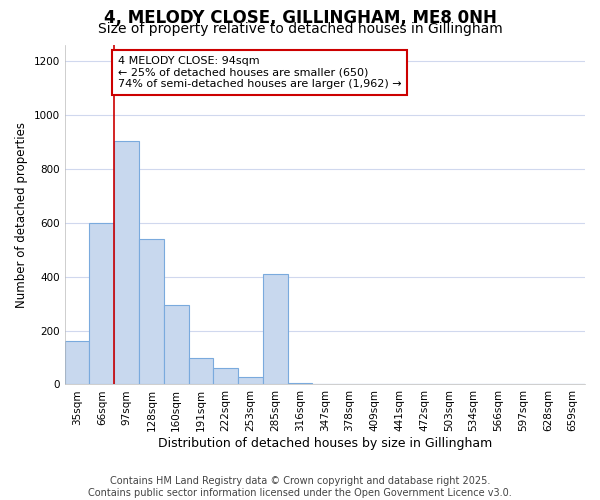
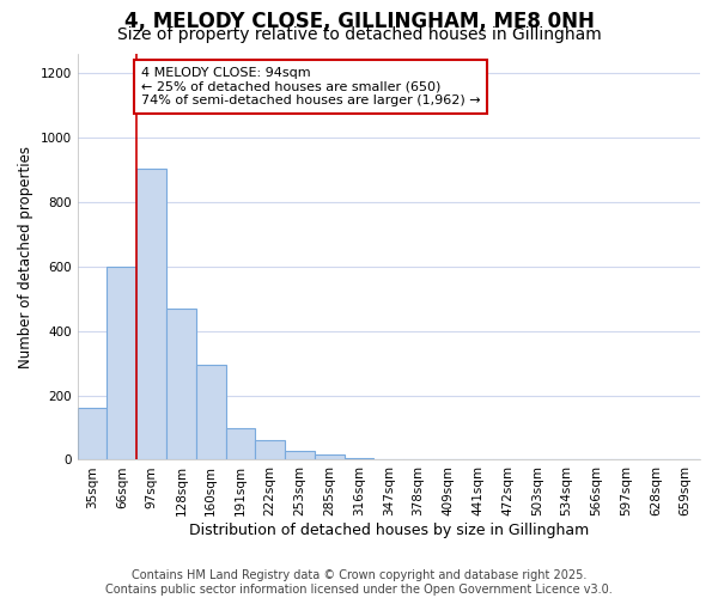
128sqm: 540 -> 470
285sqm: 410 -> 18
